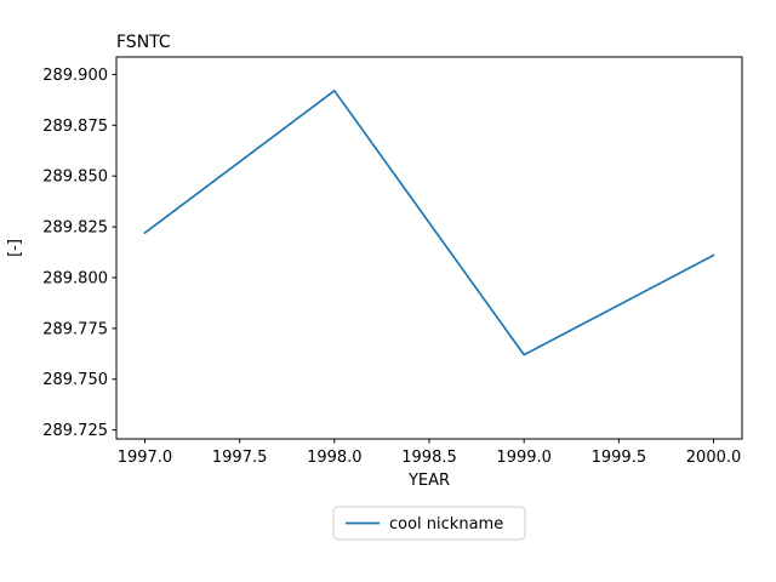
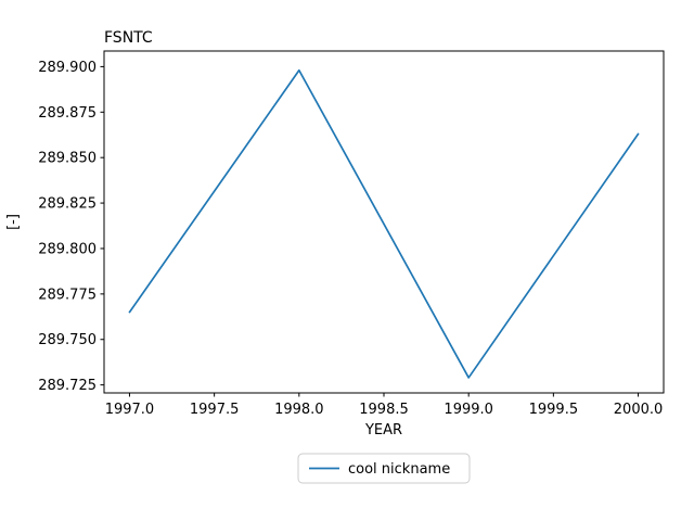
1997.0: 289.822 -> 289.765
1998.0: 289.892 -> 289.898
1999.0: 289.762 -> 289.729
2000.0: 289.811 -> 289.863
